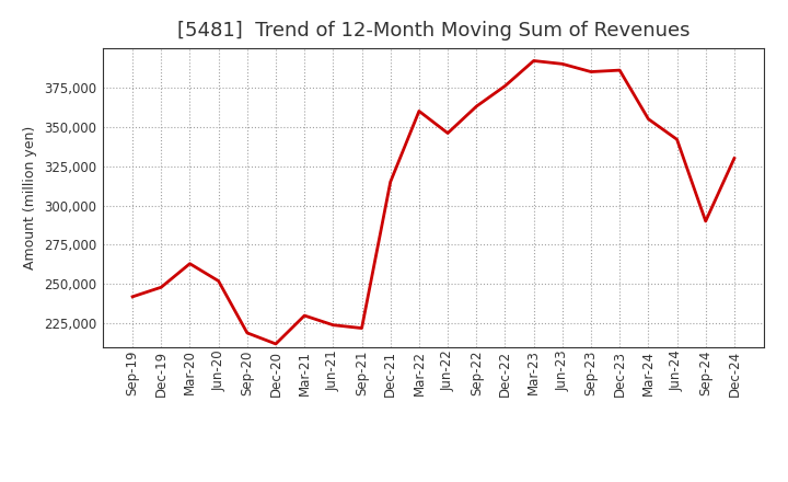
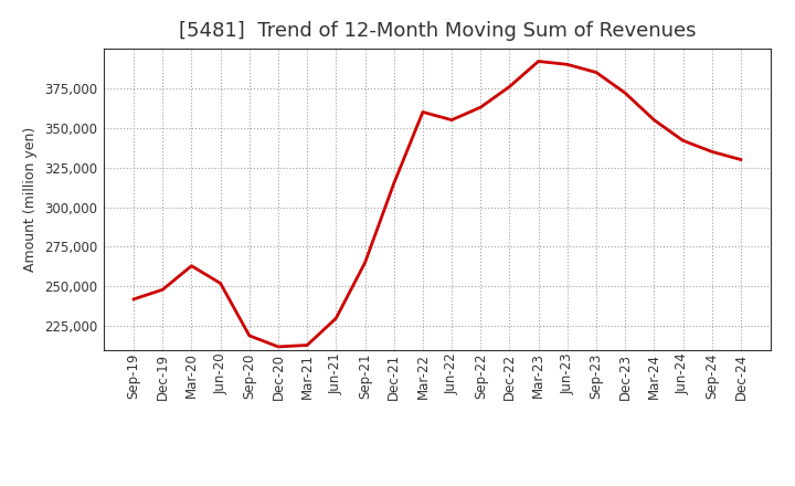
Mar-21: 230,000 -> 213,000
Jun-21: 224,000 -> 230,000
Sep-21: 222,000 -> 265,000
Jun-22: 346,000 -> 355,000
Dec-23: 386,000 -> 372,000
Sep-24: 290,000 -> 335,000
